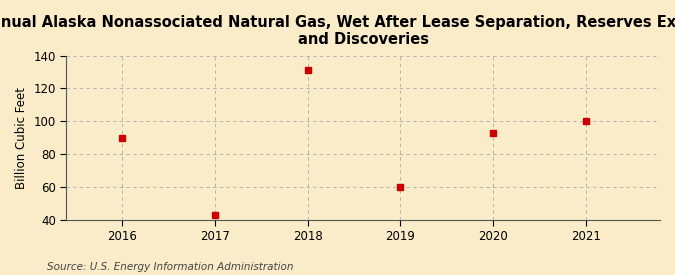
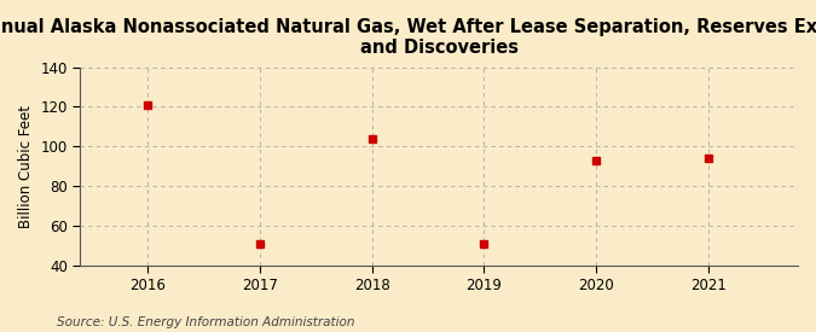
2016: 90 -> 121
2017: 43 -> 51
2018: 131 -> 104
2019: 60 -> 51
2021: 100 -> 94
